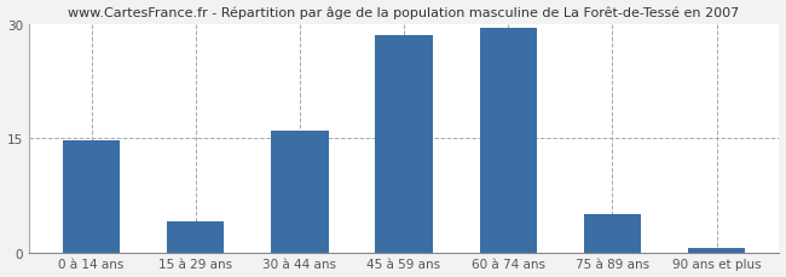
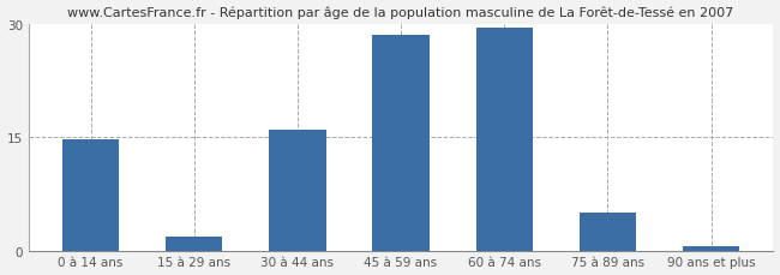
15 à 29 ans: 4.0 -> 1.8
